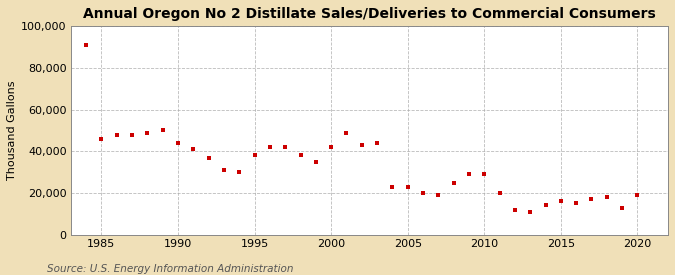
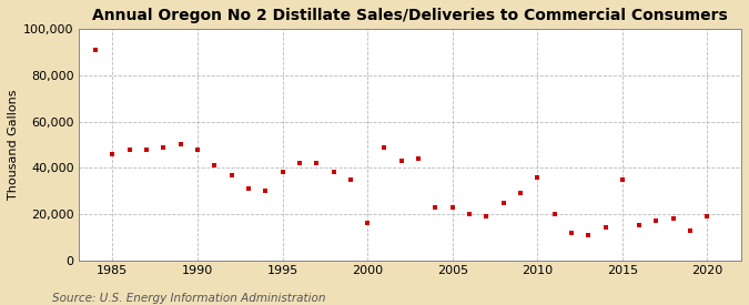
1990: 44,000 -> 48,000
2000: 42,000 -> 16,000
2010: 29,000 -> 36,000
2015: 16,000 -> 35,000
